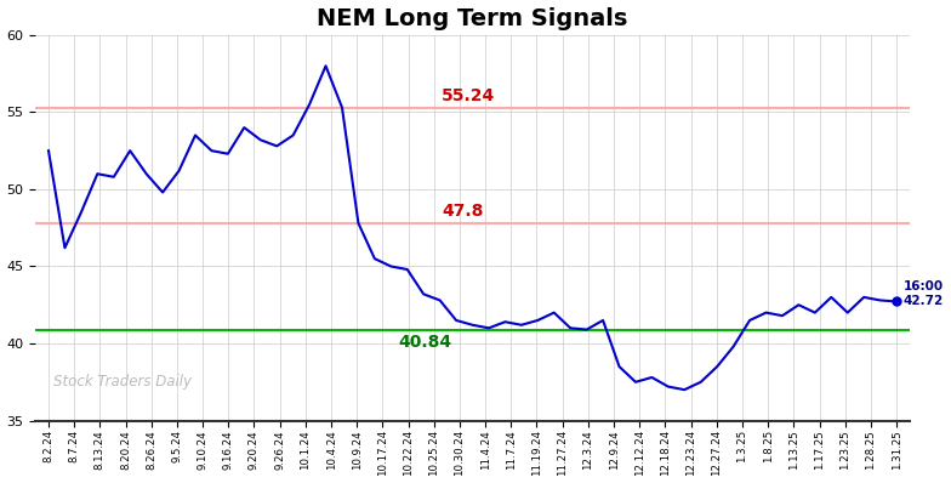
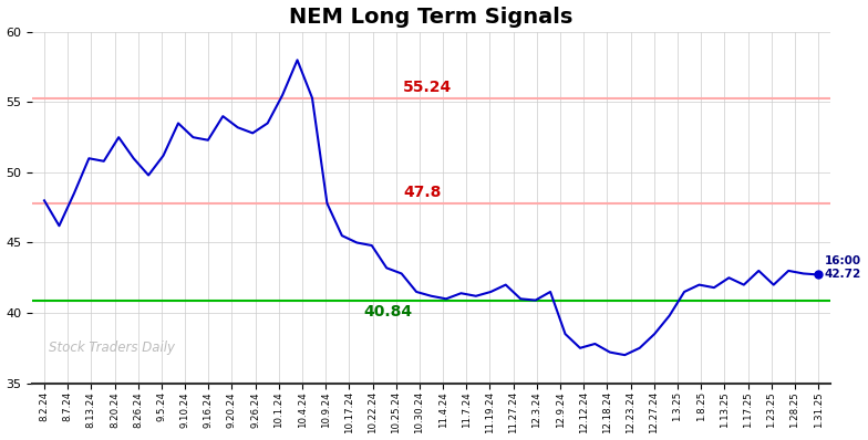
8.2.24: 52.5 -> 48.0
